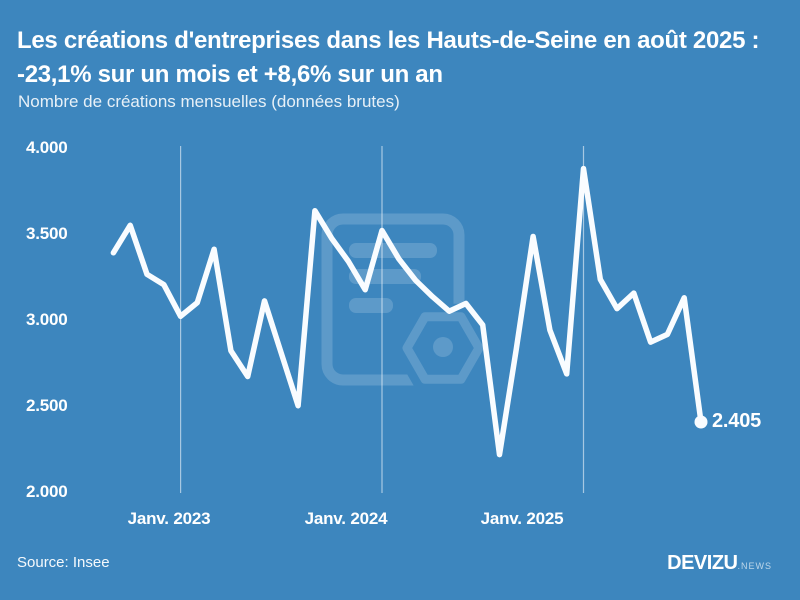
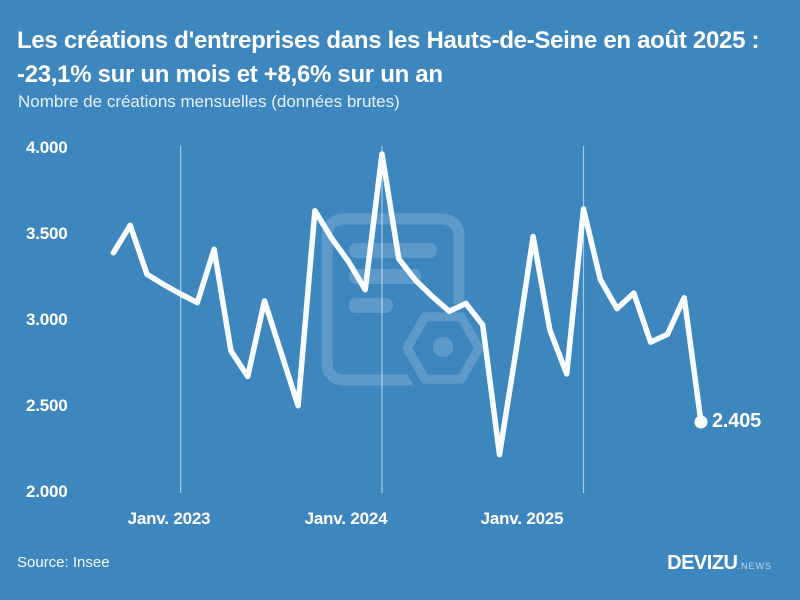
Janv. 2023: 3020 -> 3150
Janv. 2024: 3520 -> 3960
Janv. 2025: 3880 -> 3640
